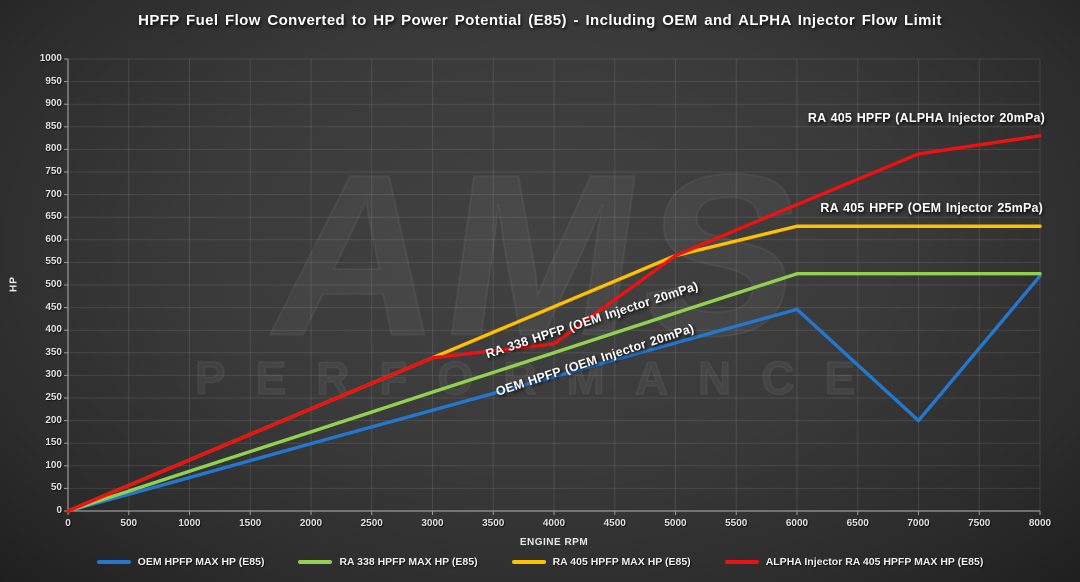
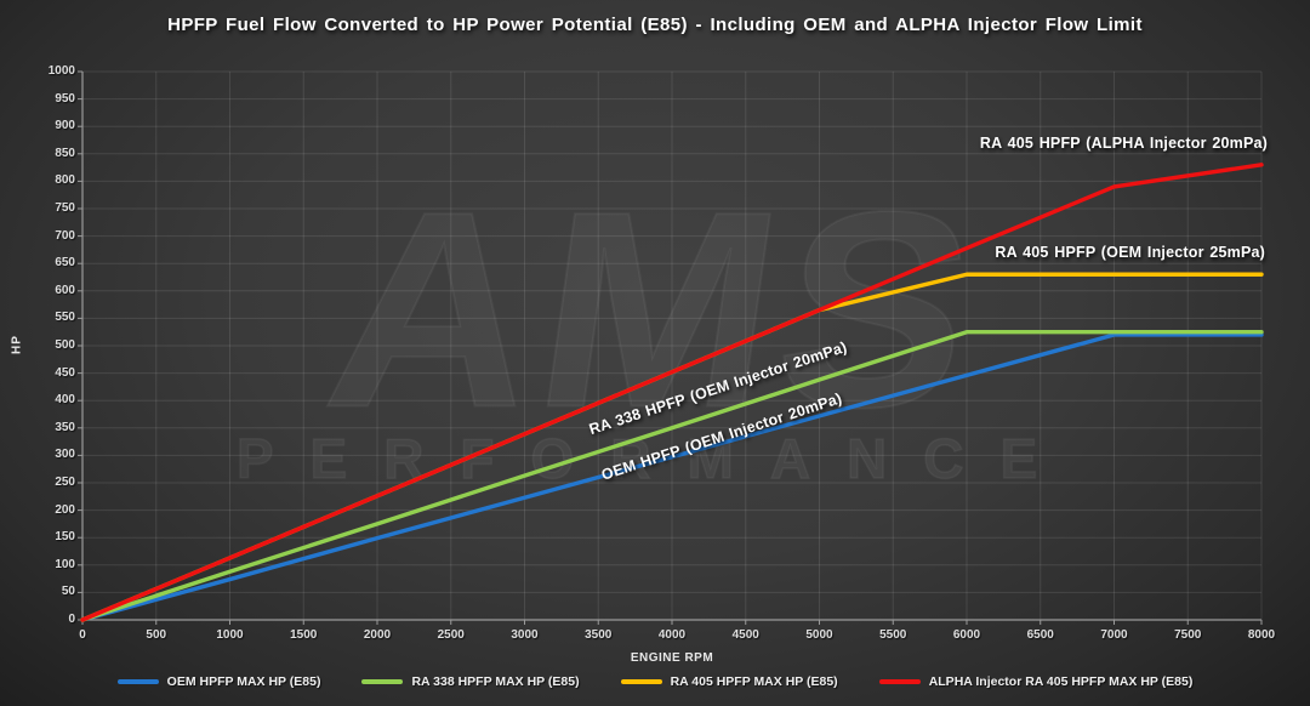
ALPHA Injector RA 405 HPFP MAX HP (E85)/4000: 370 -> 450
OEM HPFP MAX HP (E85)/7000: 200 -> 520
